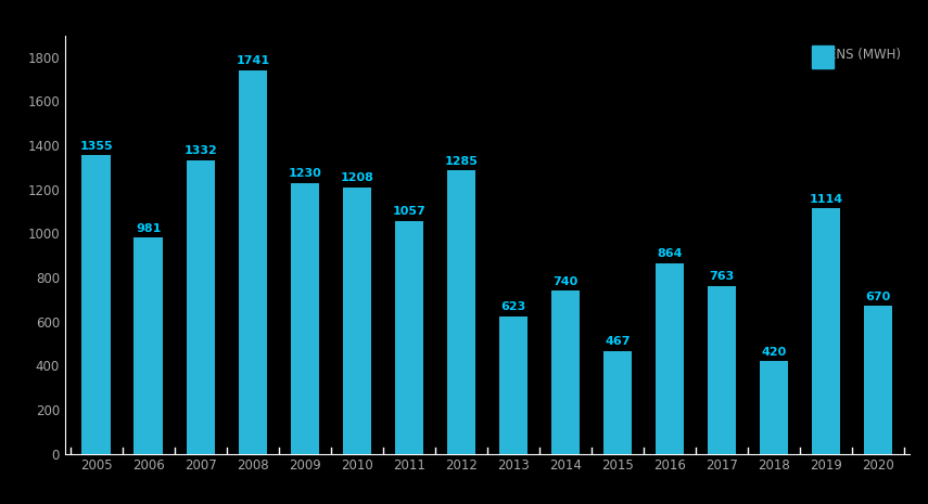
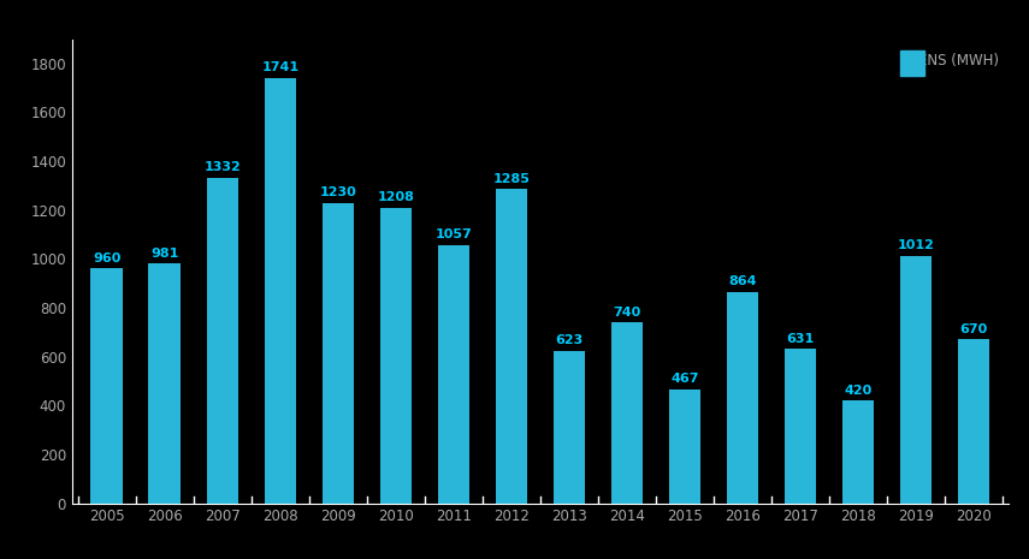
2005: 1355 -> 960
2017: 763 -> 631
2019: 1114 -> 1012
